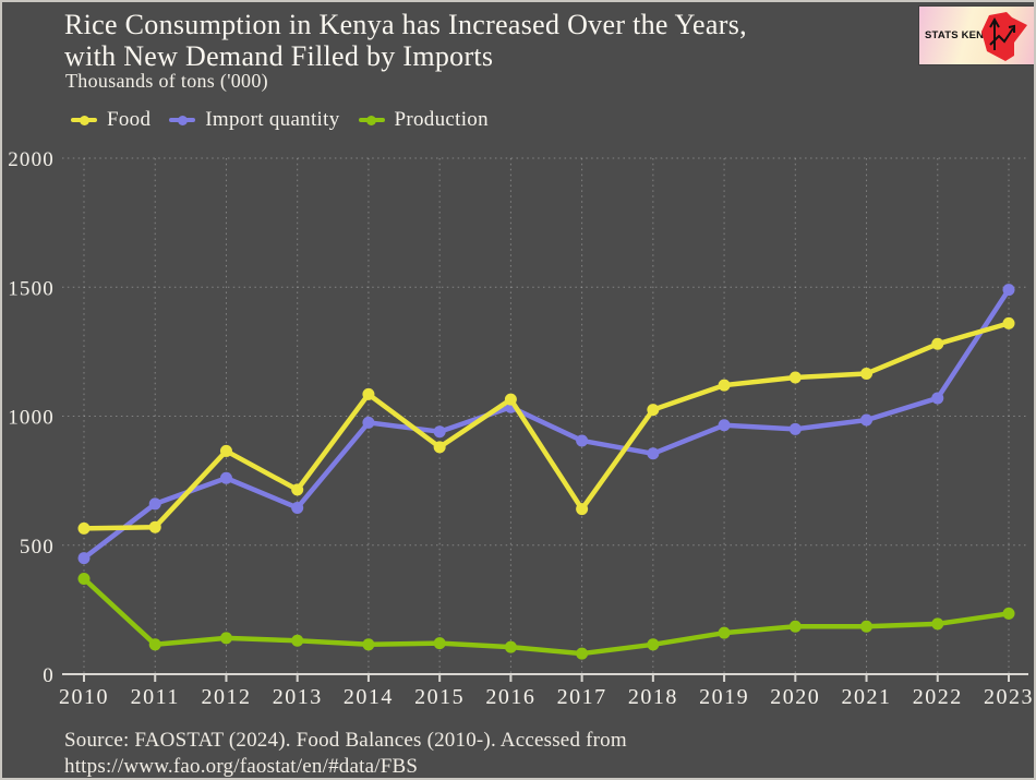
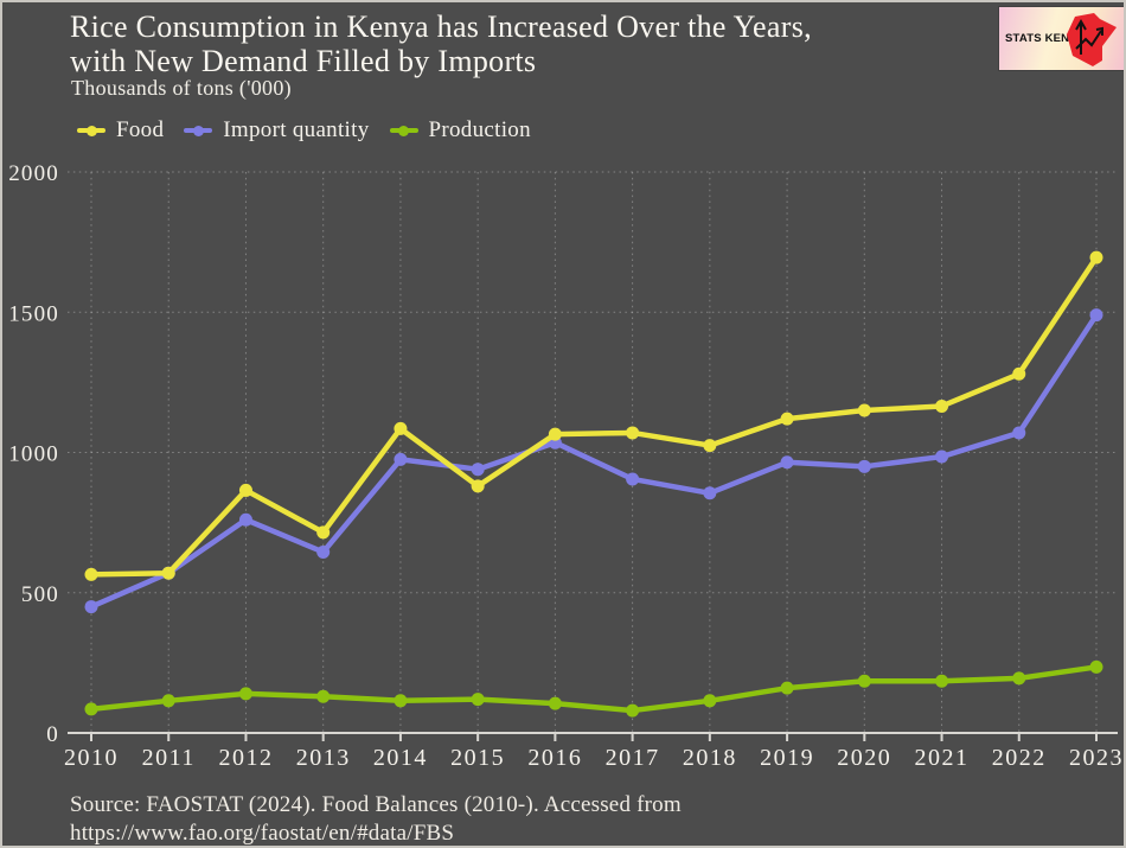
Production/2010: 370 -> 80
Import quantity/2011: 660 -> 570
Food/2017: 640 -> 1070
Food/2023: 1360 -> 1700
